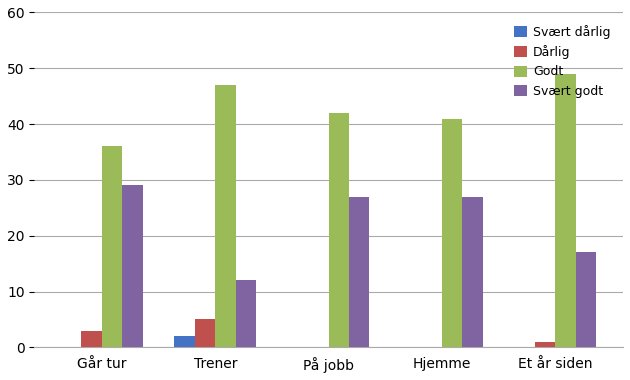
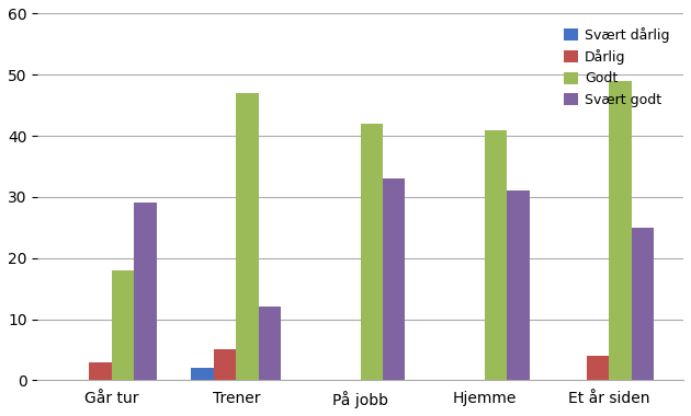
Godt/Går tur: 36 -> 18
Svært godt/På jobb: 27 -> 33
Svært godt/Hjemme: 27 -> 31
Dårlig/Et år siden: 1 -> 4
Svært godt/Et år siden: 17 -> 25
